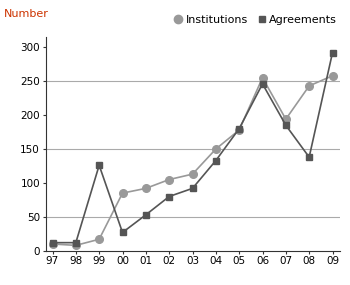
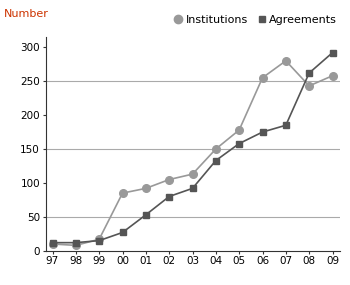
Agreements/99: 126 -> 15
Agreements/05: 180 -> 158
Agreements/06: 246 -> 175
Institutions/07: 194 -> 280
Agreements/08: 138 -> 262
